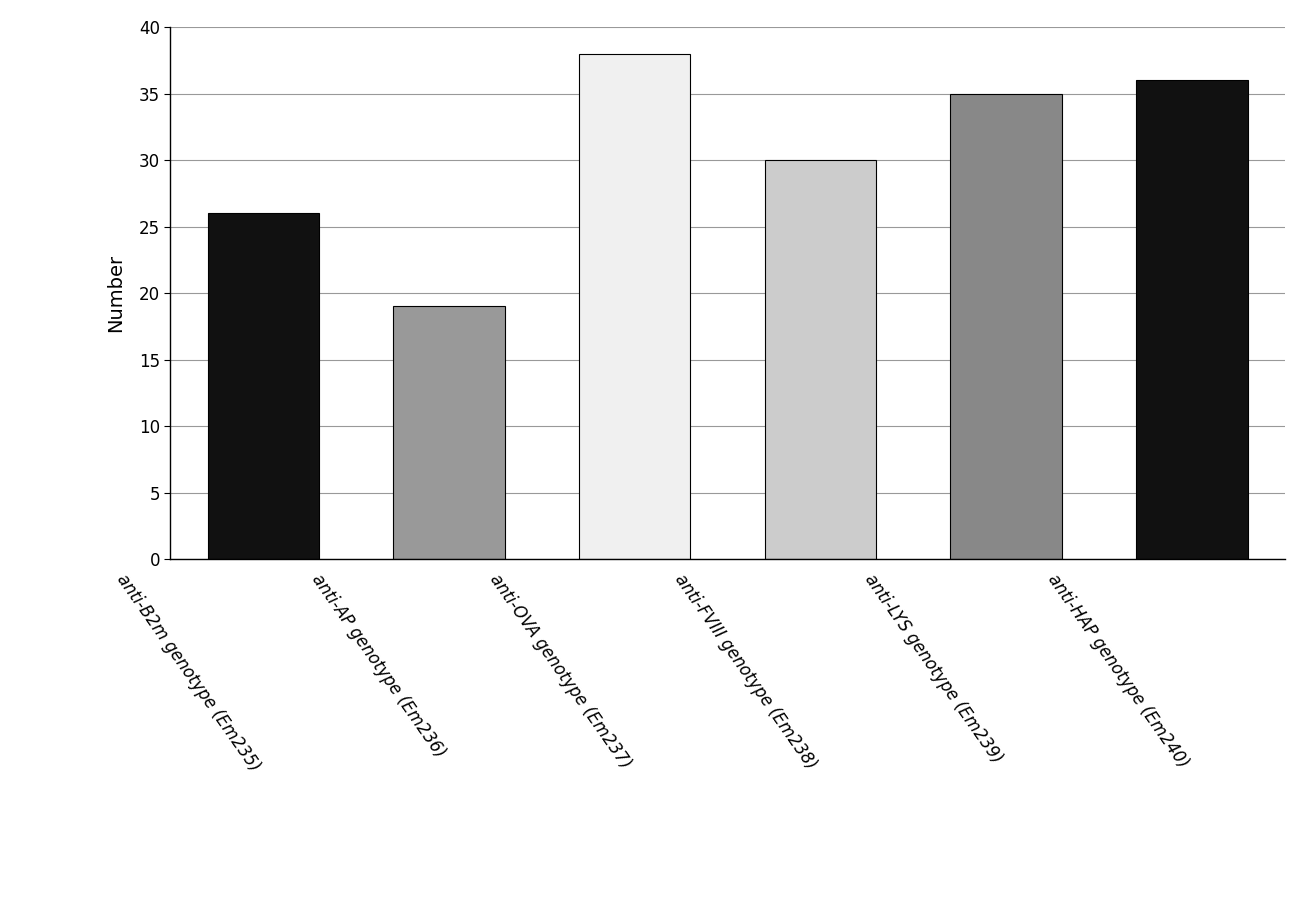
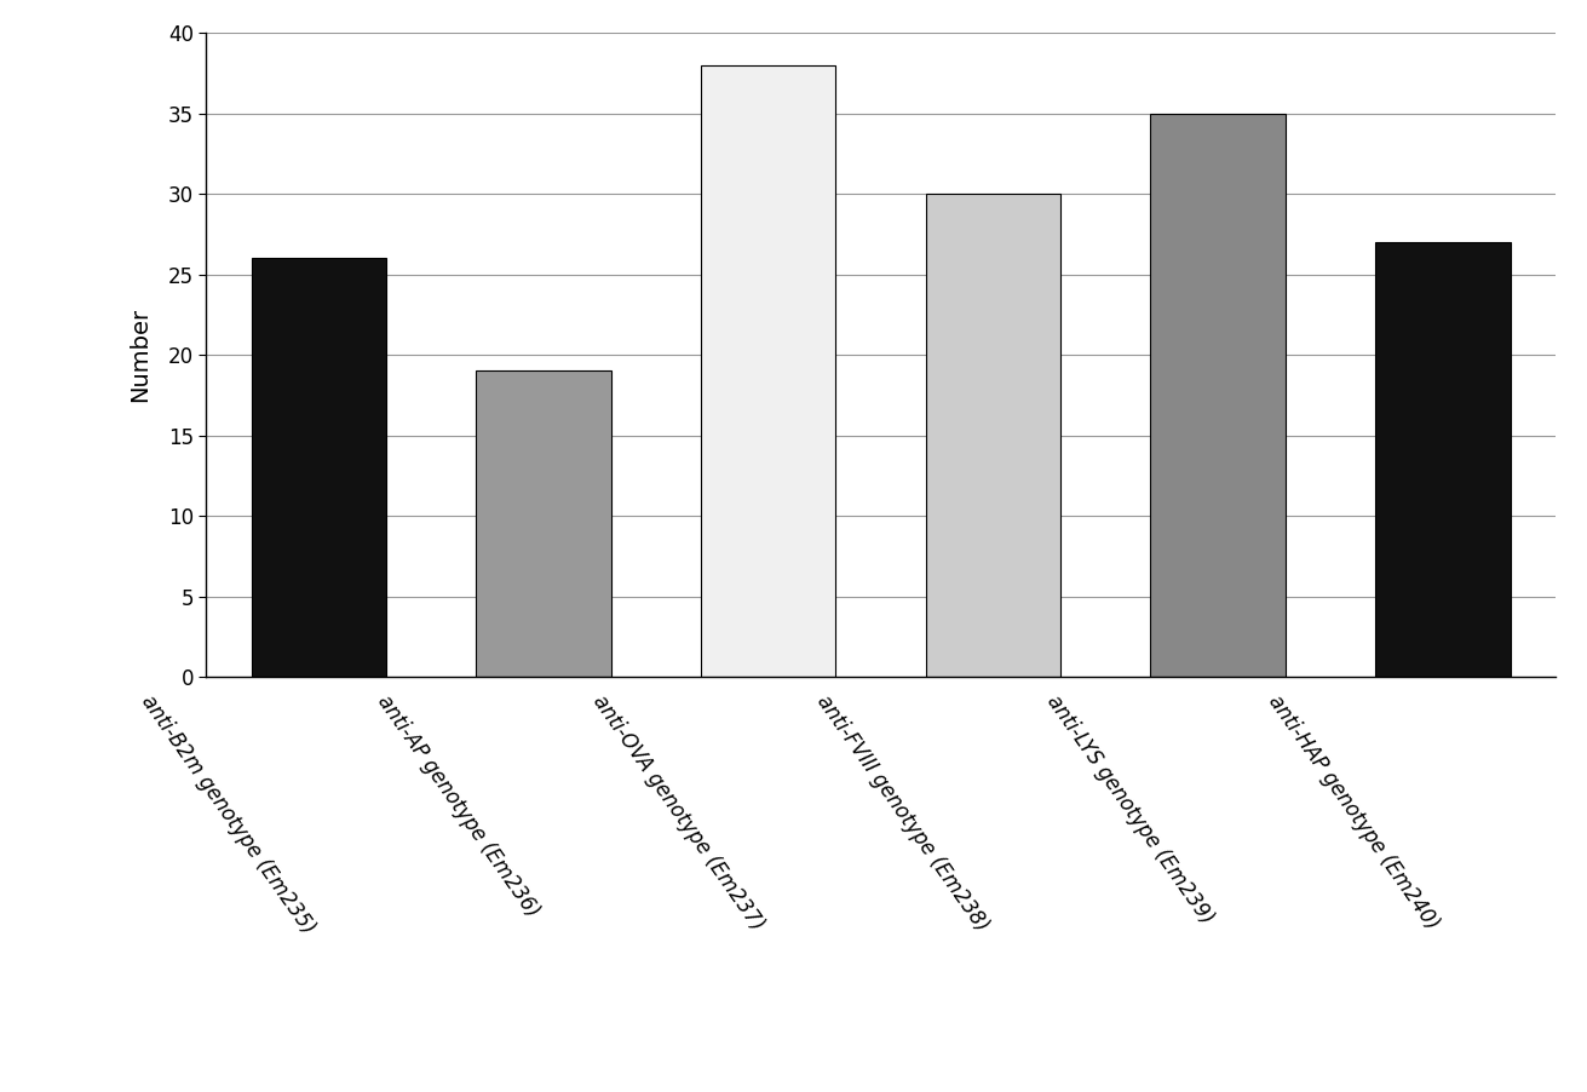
anti-HAP genotype (Em240): 36 -> 27
